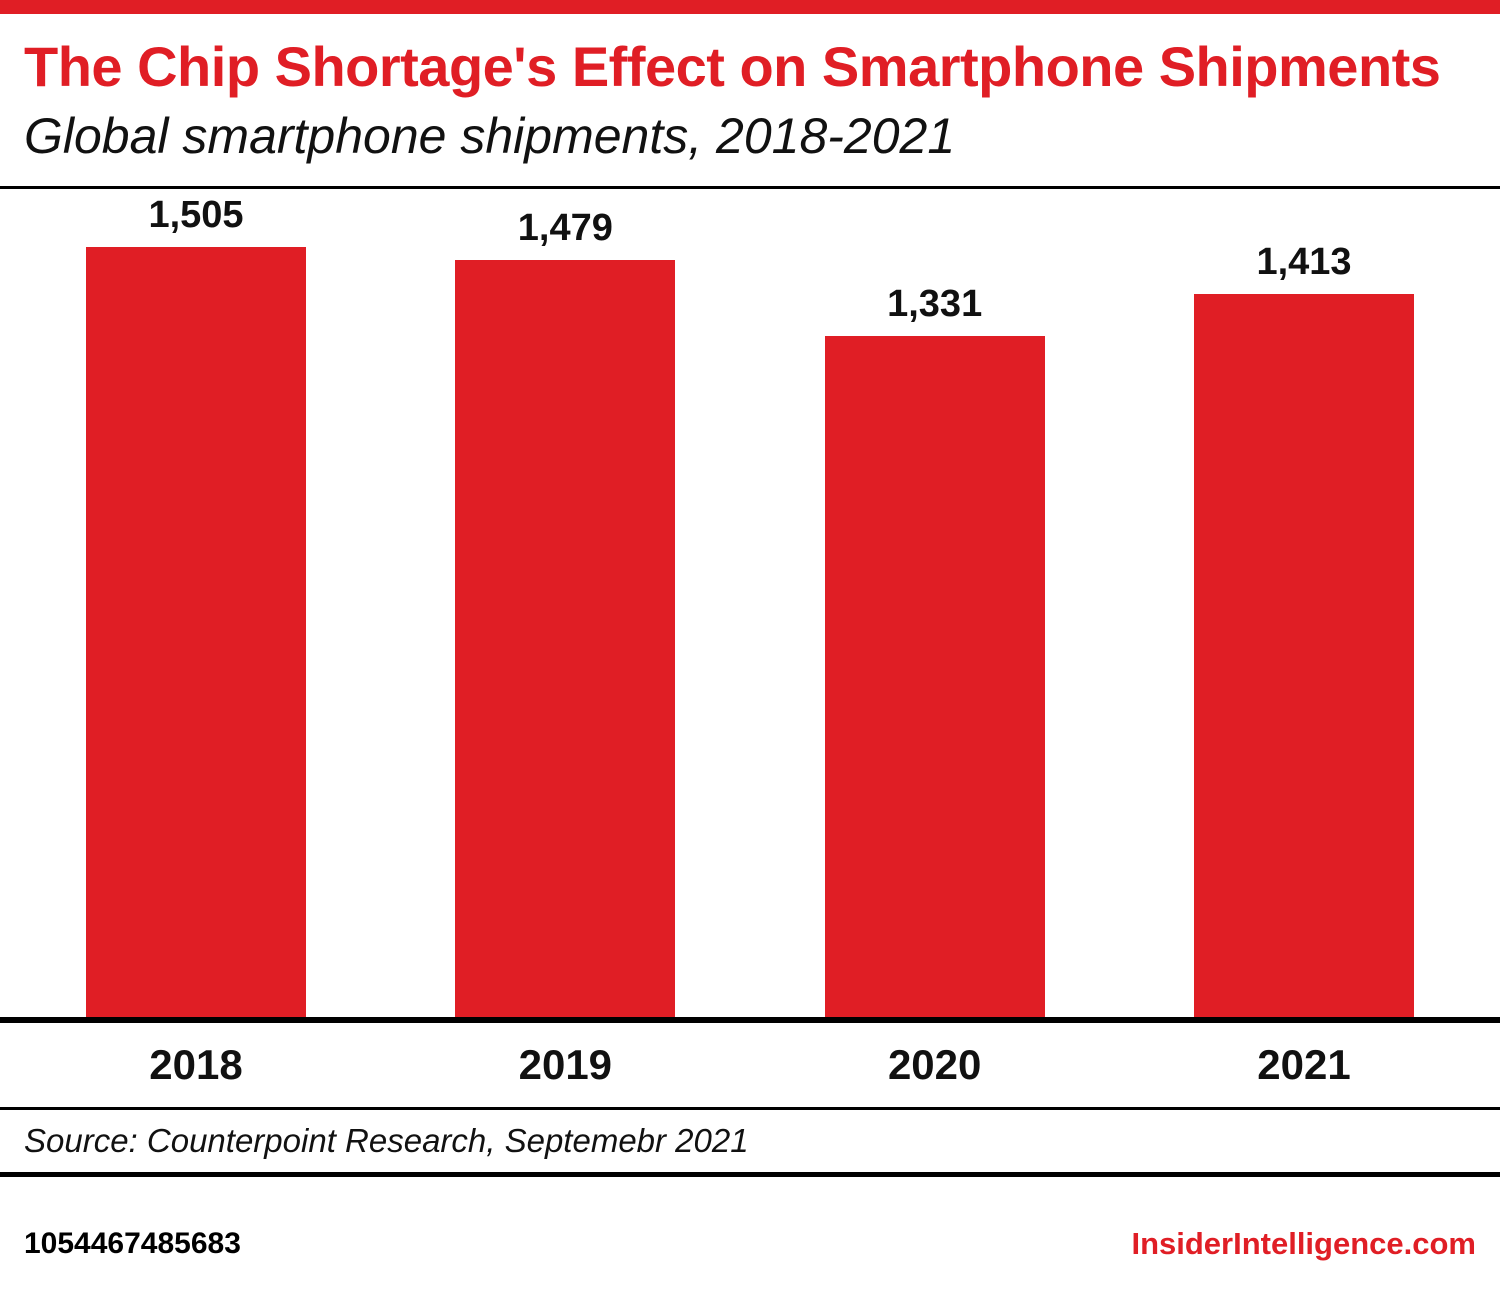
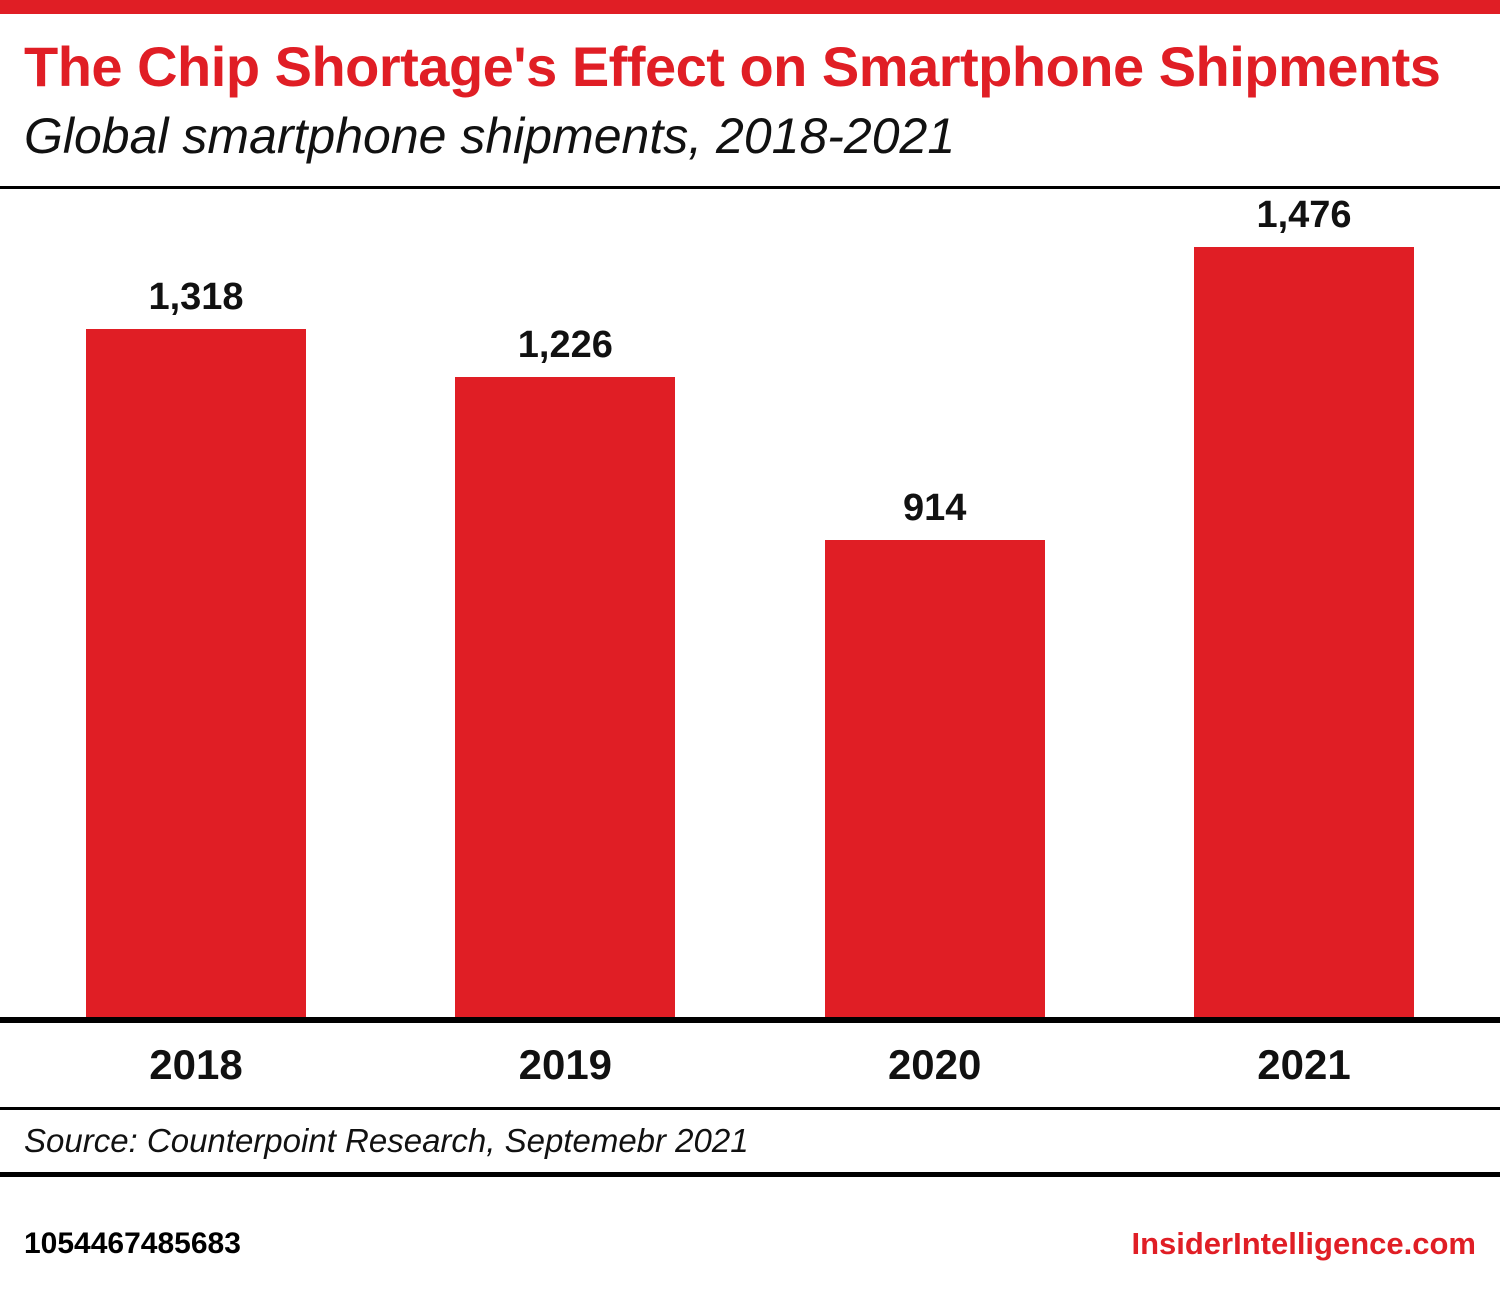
2018: 1,505 -> 1,318
2019: 1,479 -> 1,226
2020: 1,331 -> 914
2021: 1,413 -> 1,476
